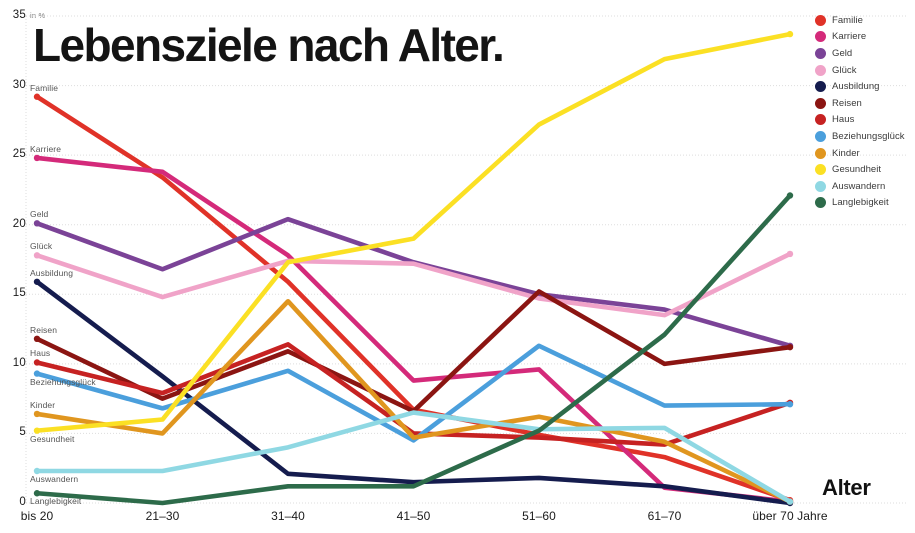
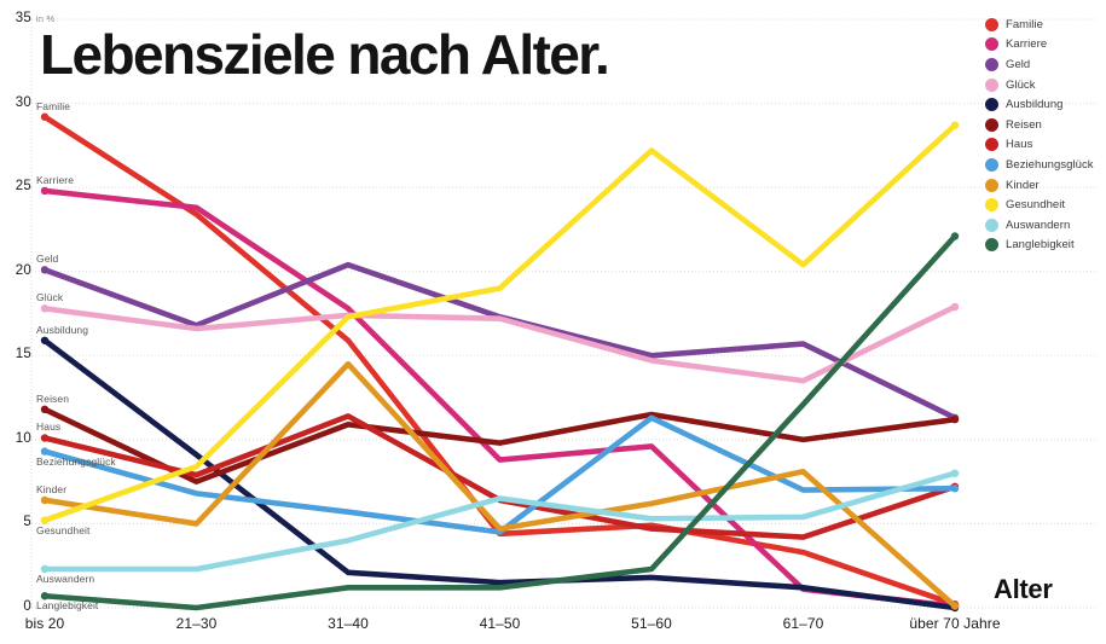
Glück/21–30: 14.8 -> 16.6
Gesundheit/21–30: 6.0 -> 8.4
Beziehungsglück/31–40: 9.5 -> 5.7
Familie/41–50: 6.7 -> 4.4
Reisen/41–50: 6.6 -> 9.8
Haus/41–50: 5.0 -> 6.4
Reisen/51–60: 15.2 -> 11.5
Langlebigkeit/51–60: 5.2 -> 2.3
Geld/61–70: 13.9 -> 15.7
Kinder/61–70: 4.4 -> 8.1
Gesundheit/61–70: 31.9 -> 20.4
Gesundheit/über 70 Jahre: 33.7 -> 28.7
Auswandern/über 70 Jahre: 0.1 -> 8.0
